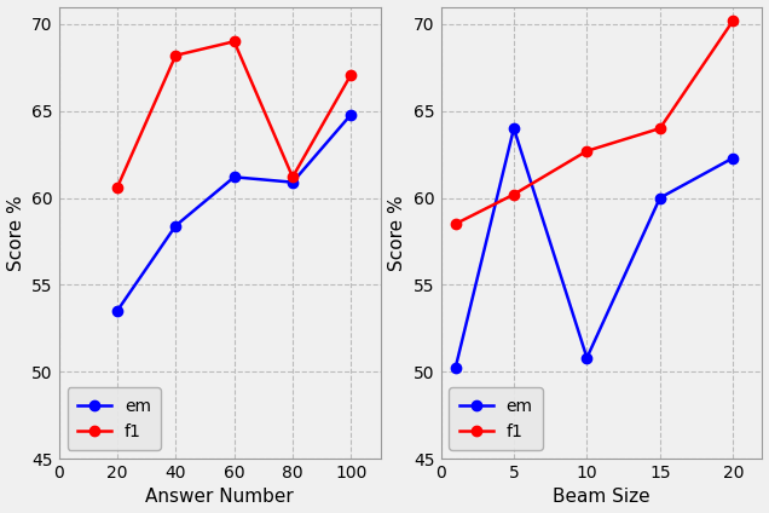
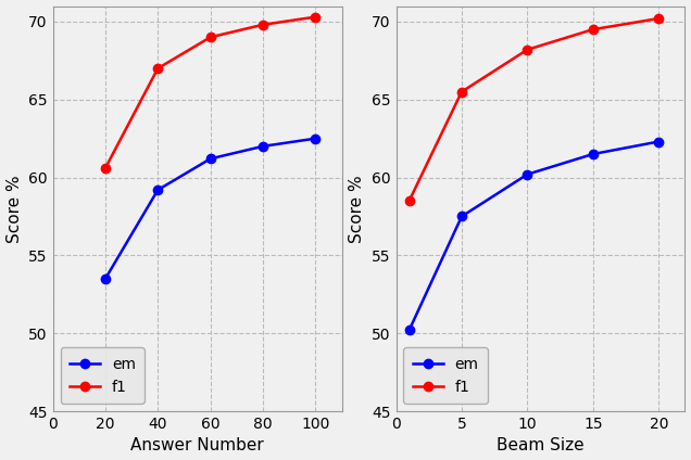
em/40: 58.4 -> 59.2
f1/40: 68.2 -> 67.0
em/80: 60.9 -> 62.0
f1/80: 61.2 -> 69.8
em/100: 64.8 -> 62.5
f1/100: 67.1 -> 70.3
em/5: 64.0 -> 57.5
f1/5: 60.2 -> 65.5
em/10: 50.8 -> 60.2
f1/10: 62.7 -> 68.2
em/15: 60.0 -> 61.5
f1/15: 64.0 -> 69.5
